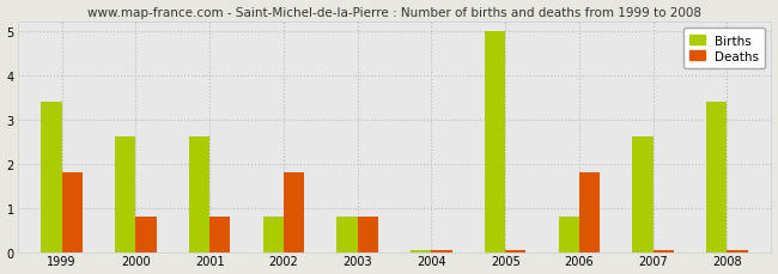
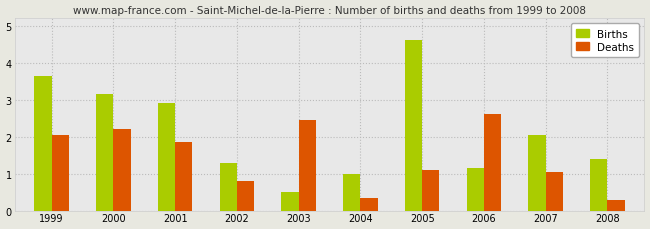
Births/1999: 3.40 -> 3.65
Deaths/1999: 1.80 -> 2.05
Births/2000: 2.60 -> 3.15
Deaths/2000: 0.80 -> 2.20
Births/2001: 2.60 -> 2.90
Deaths/2001: 0.80 -> 1.85
Births/2002: 0.80 -> 1.30
Deaths/2002: 1.80 -> 0.80
Births/2003: 0.80 -> 0.50
Deaths/2003: 0.80 -> 2.45
Births/2004: 0.05 -> 1.00
Deaths/2004: 0.05 -> 0.35
Births/2005: 5.00 -> 4.60
Deaths/2005: 0.05 -> 1.10
Births/2006: 0.80 -> 1.15
Deaths/2006: 1.80 -> 2.60
Births/2007: 2.60 -> 2.05
Deaths/2007: 0.05 -> 1.05
Births/2008: 3.40 -> 1.40
Deaths/2008: 0.05 -> 0.30
